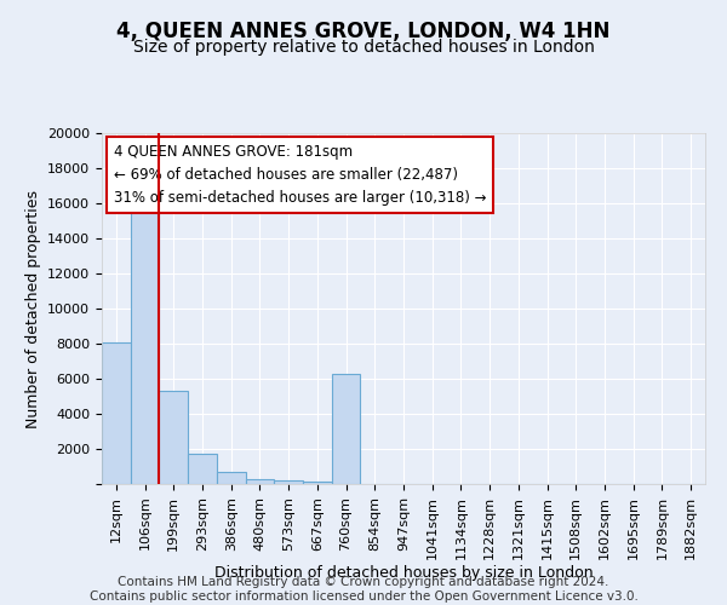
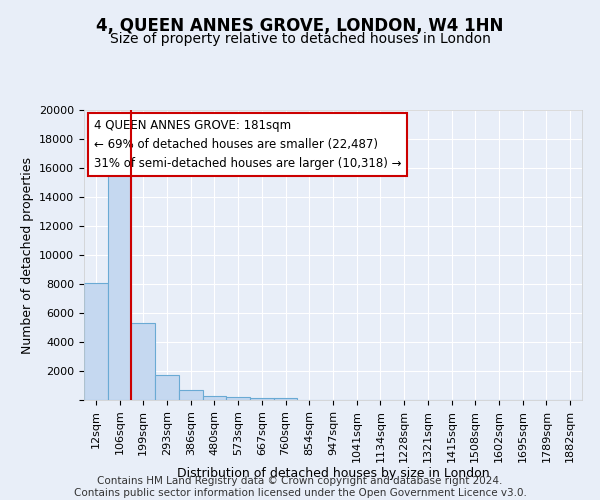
760sqm: 6300 -> 200
